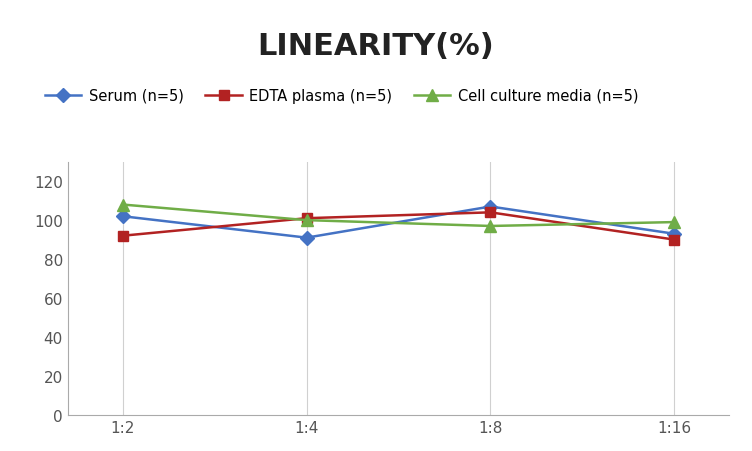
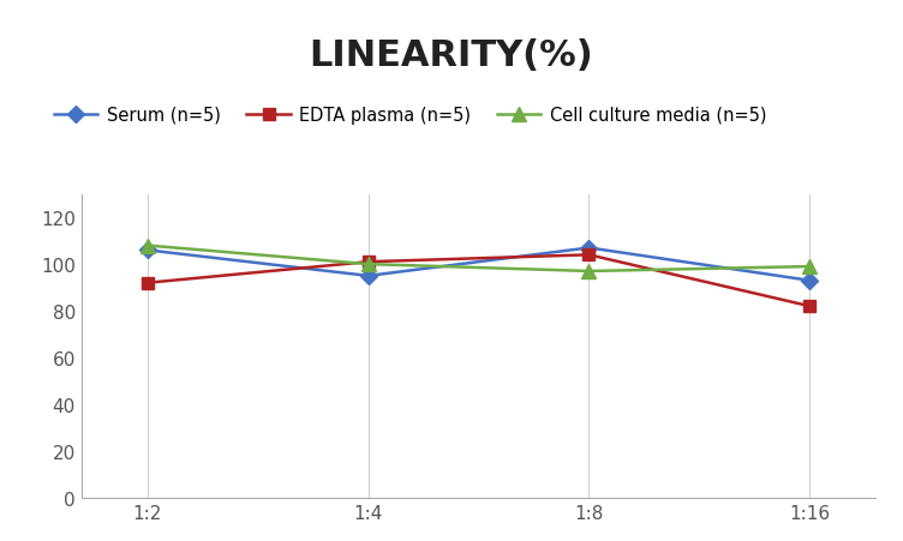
Serum (n=5)/1:2: 102 -> 106
Serum (n=5)/1:4: 91 -> 95
EDTA plasma (n=5)/1:16: 90 -> 82
